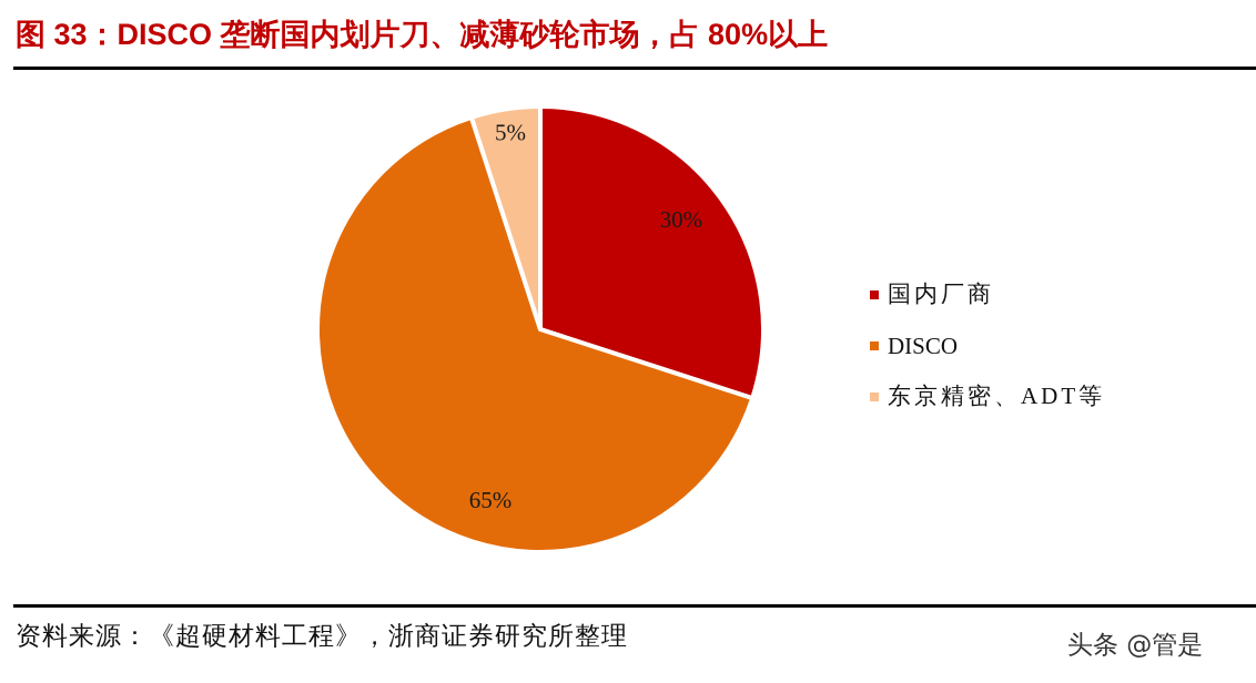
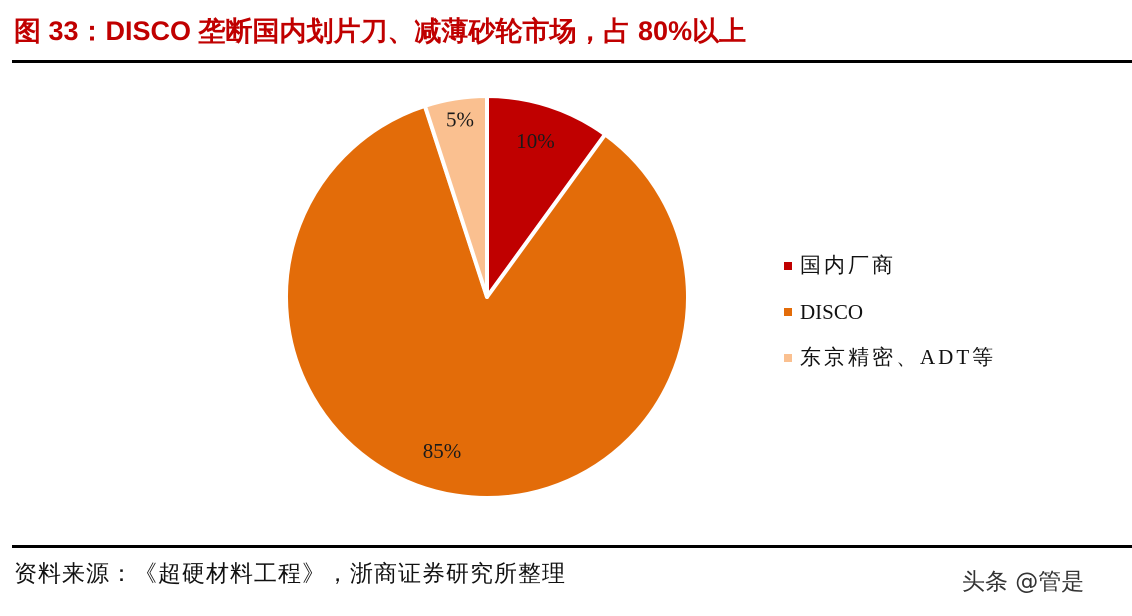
国内厂商: 30% -> 10%
DISCO: 65% -> 85%
